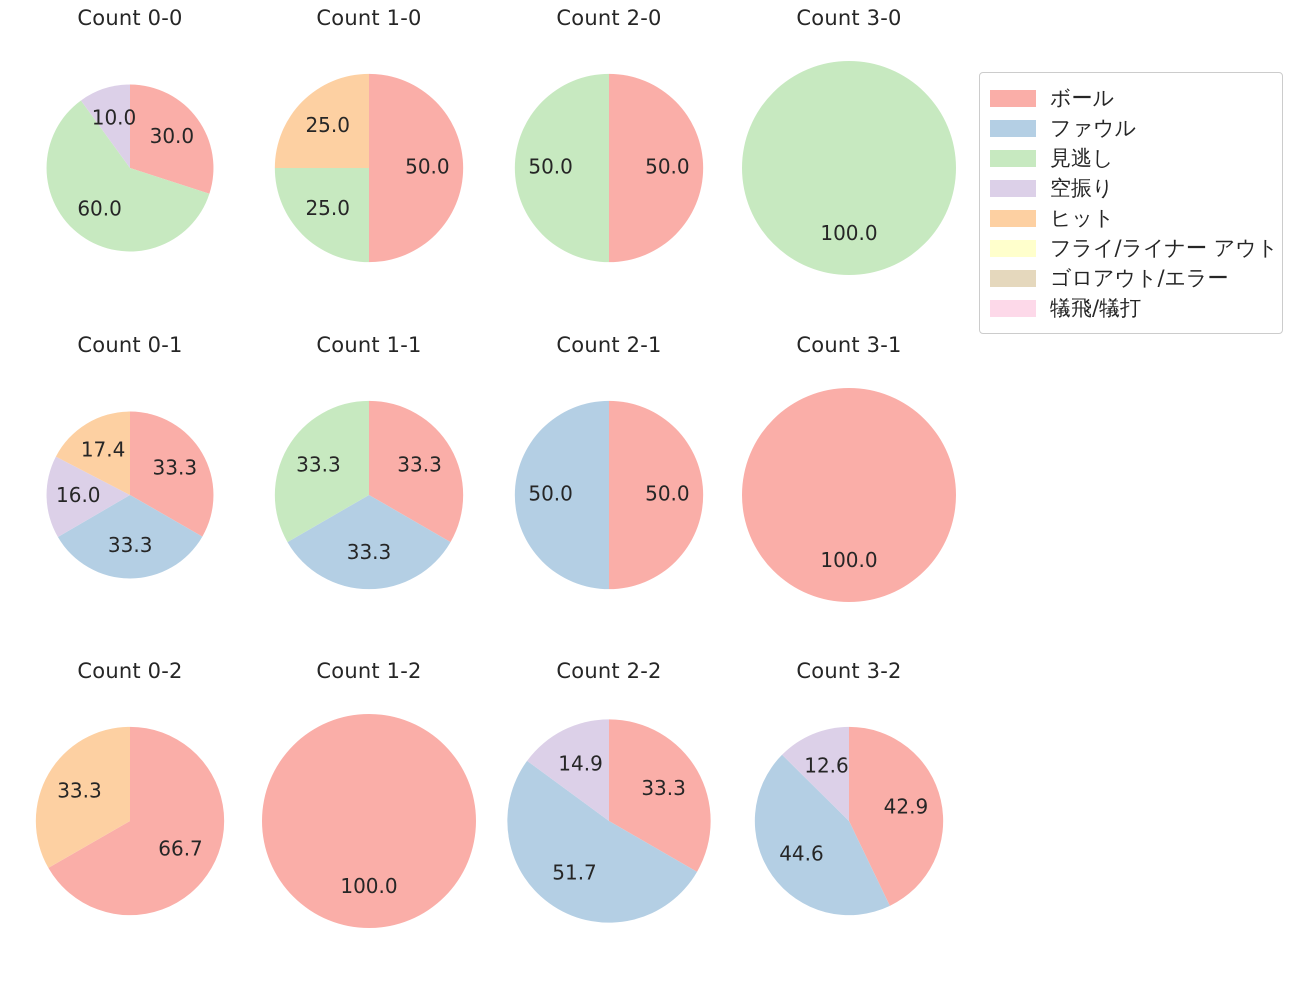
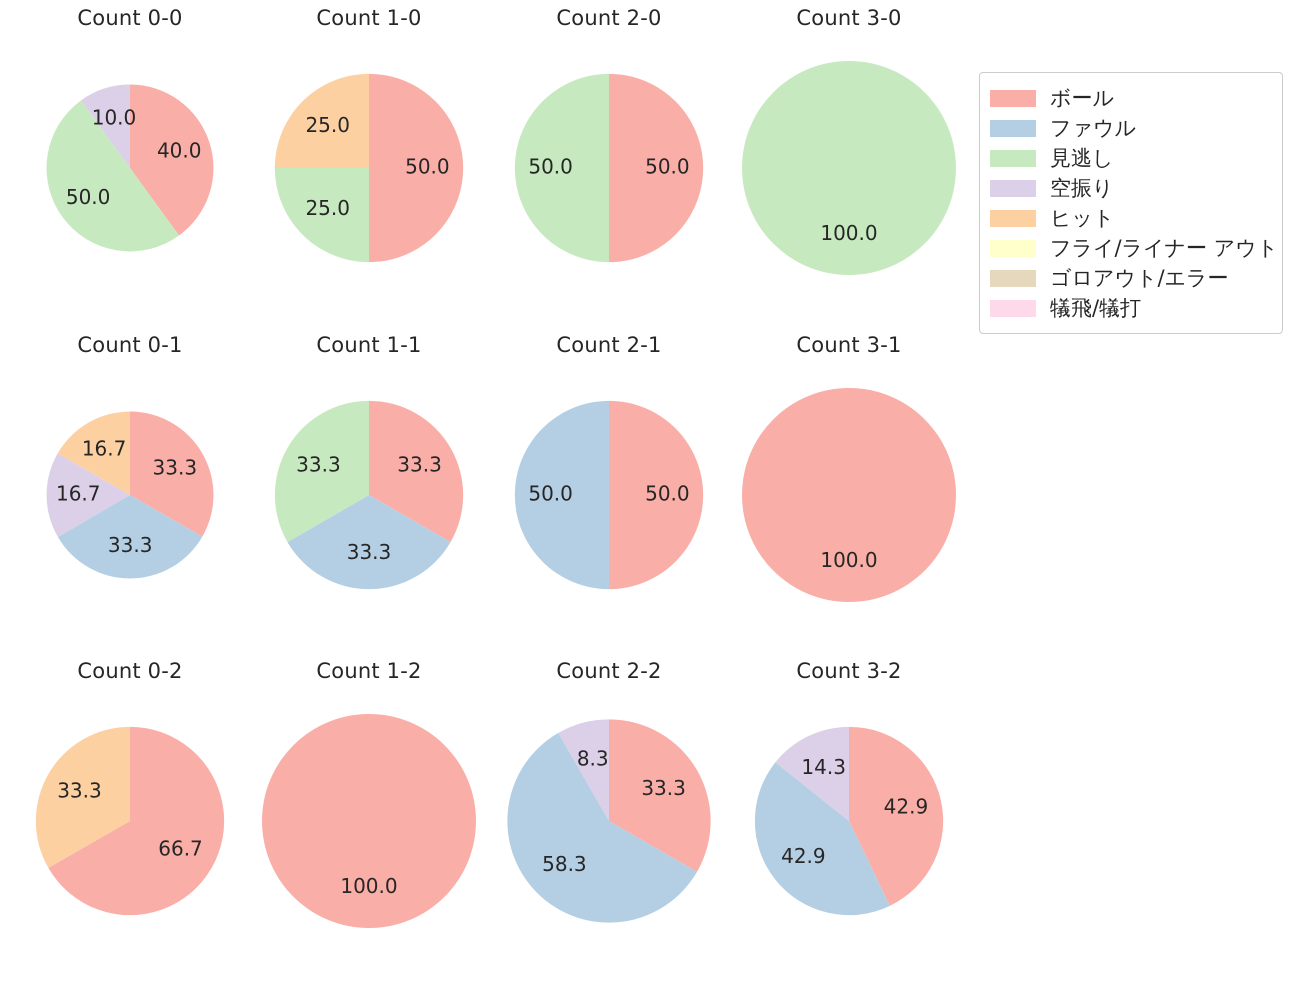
Count 0-0/ボール: 30.0 -> 40.0
Count 0-0/見逃し: 60.0 -> 50.0
Count 0-1/空振り: 16.0 -> 16.7
Count 0-1/ヒット: 17.4 -> 16.7
Count 2-2/ファウル: 51.7 -> 58.3
Count 2-2/空振り: 14.9 -> 8.3
Count 3-2/ファウル: 44.6 -> 42.9
Count 3-2/空振り: 12.6 -> 14.3
